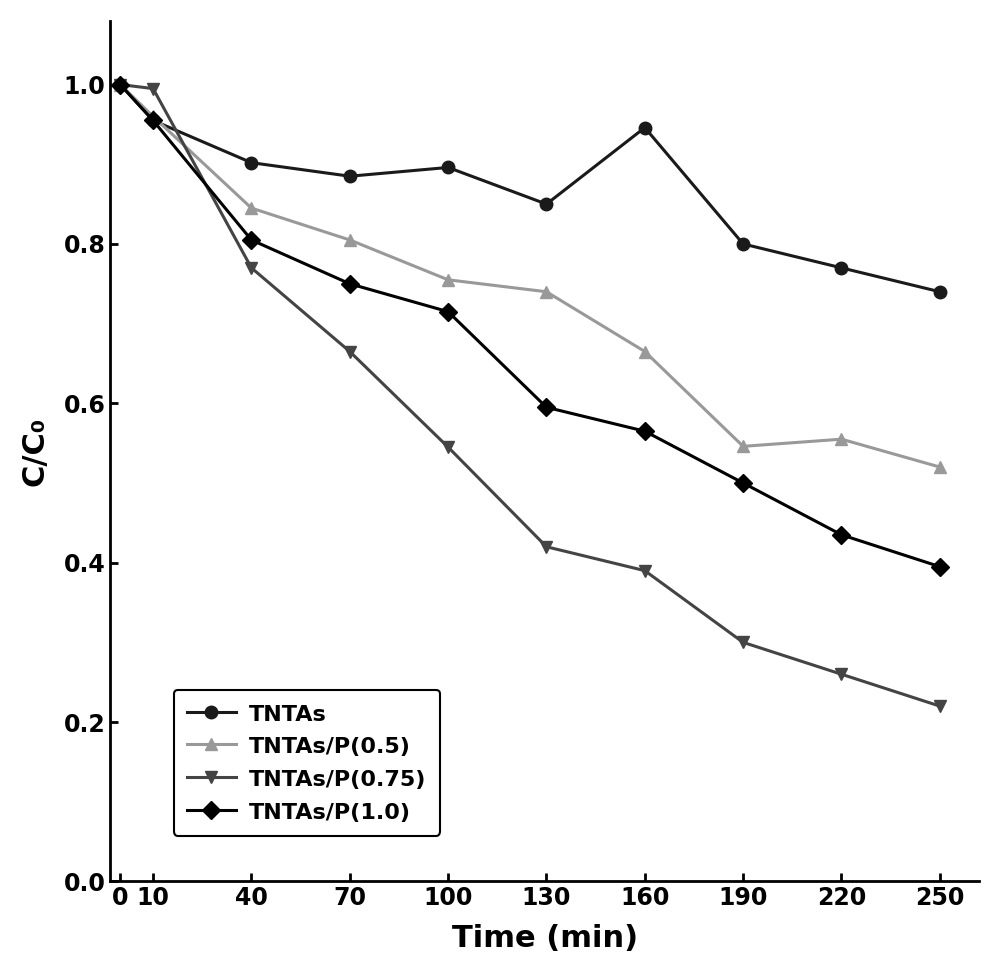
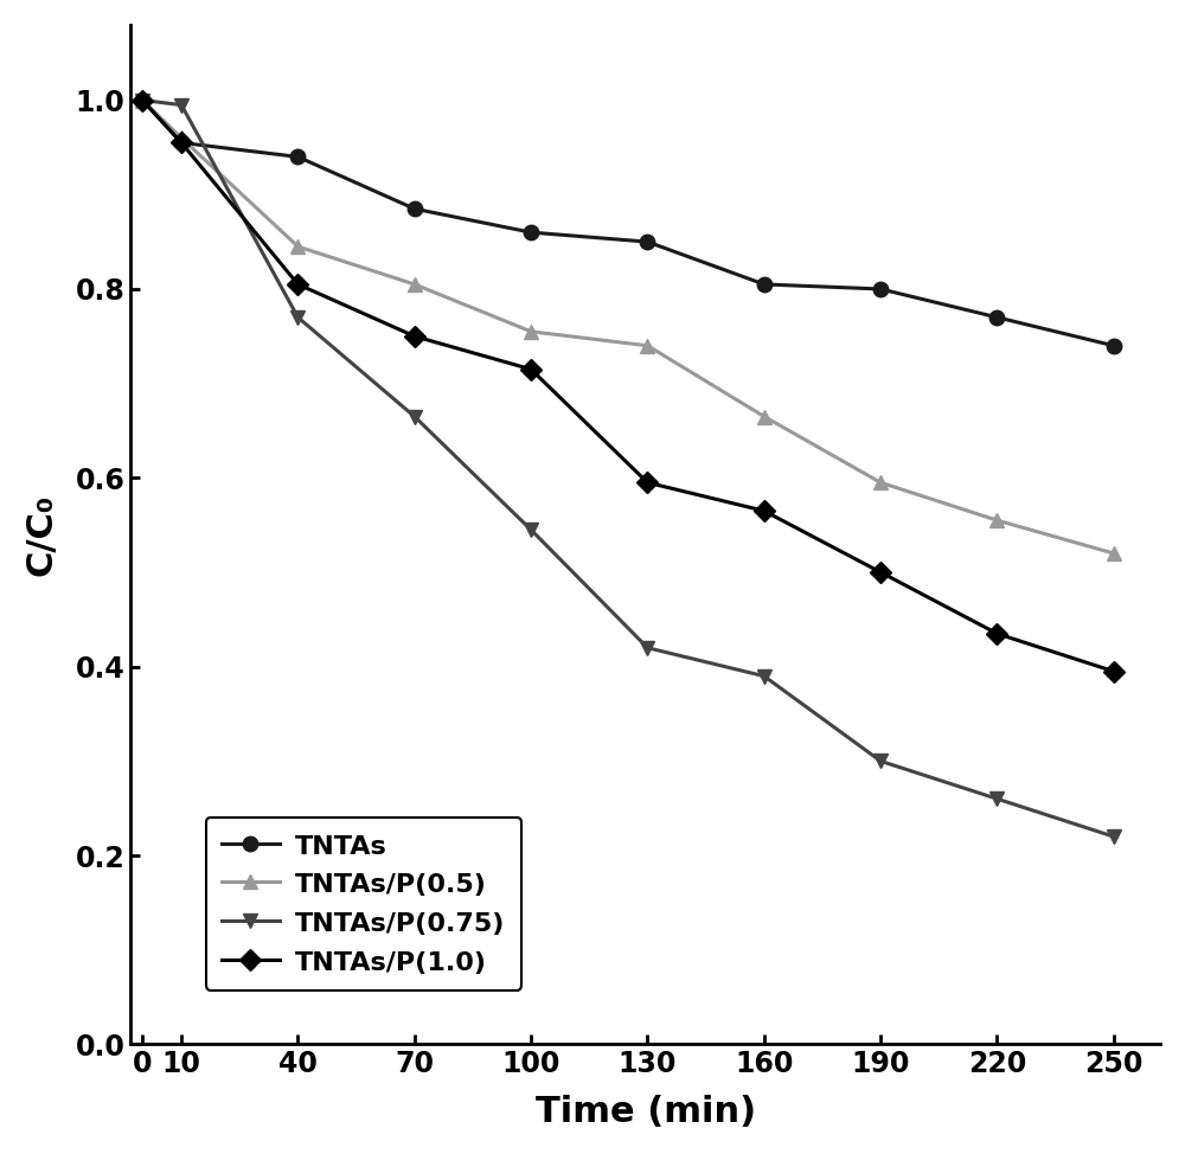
TNTAs/40: 0.902 -> 0.940
TNTAs/100: 0.896 -> 0.860
TNTAs/160: 0.946 -> 0.805
TNTAs/P(0.5)/190: 0.546 -> 0.595
